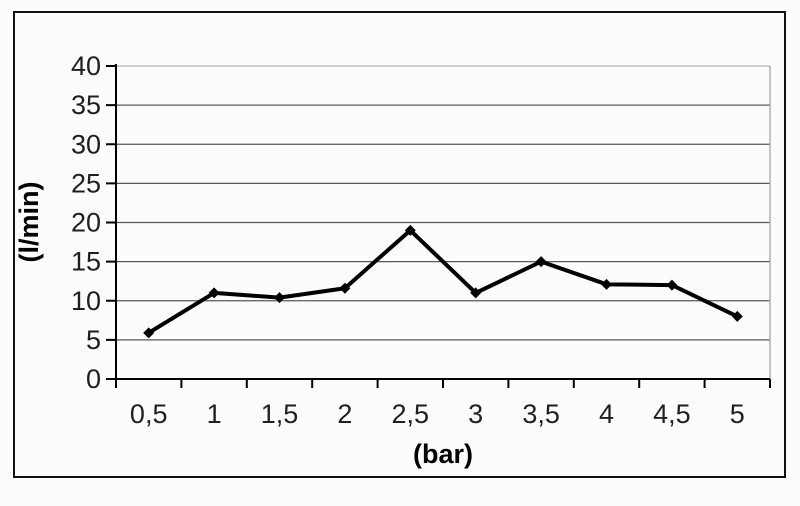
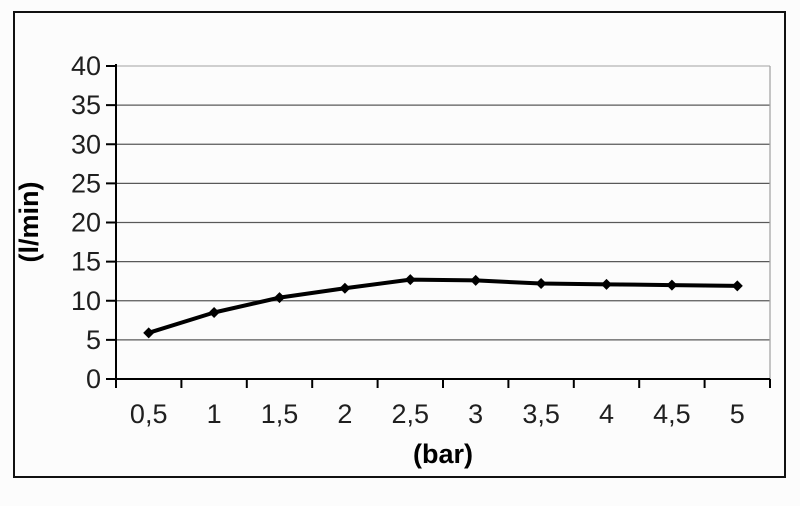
1: 11 -> 8
2,5: 19 -> 13
3: 11 -> 13
3,5: 15 -> 12
5: 8 -> 12
